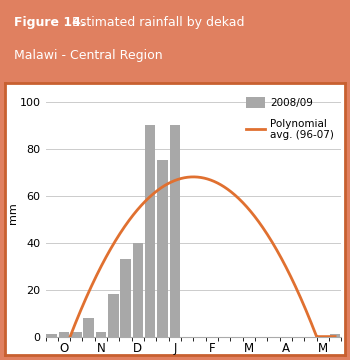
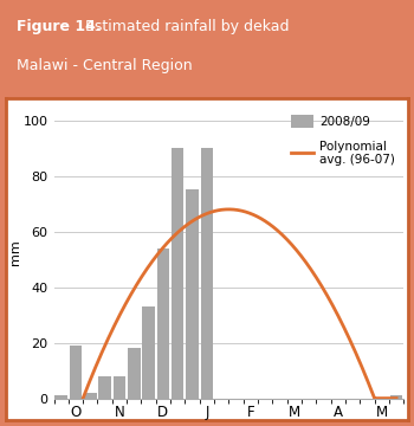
2008/09/O: 2 -> 19
2008/09/N: 2 -> 8
2008/09/D: 40 -> 54
